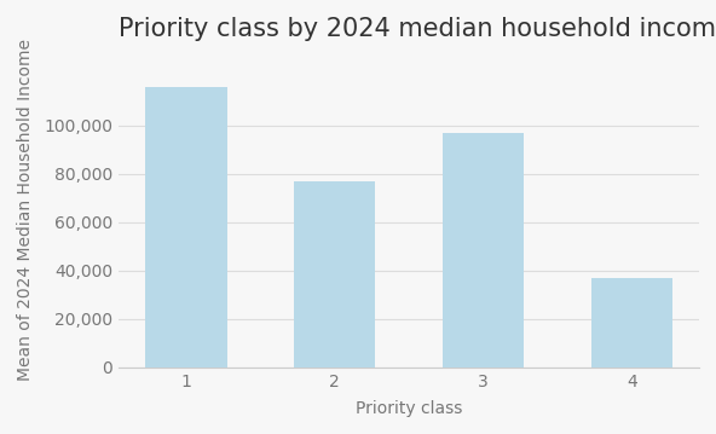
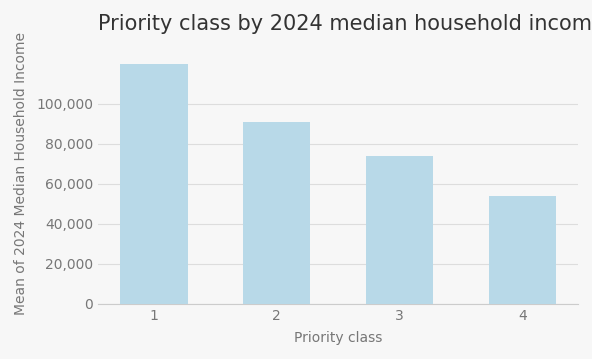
1: 116,000 -> 120,000
2: 77,000 -> 91,000
3: 97,000 -> 74,000
4: 37,000 -> 54,000
